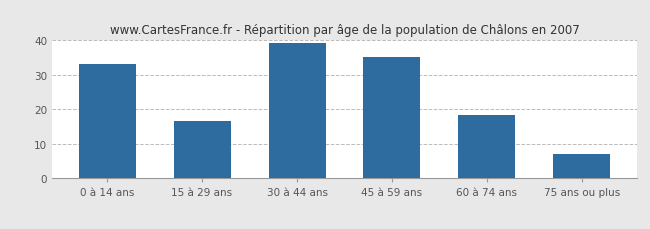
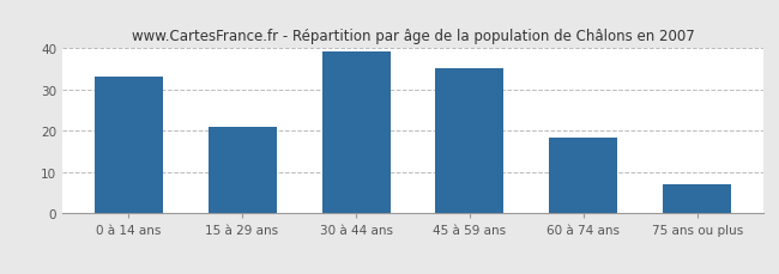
15 à 29 ans: 16.5 -> 21.1
